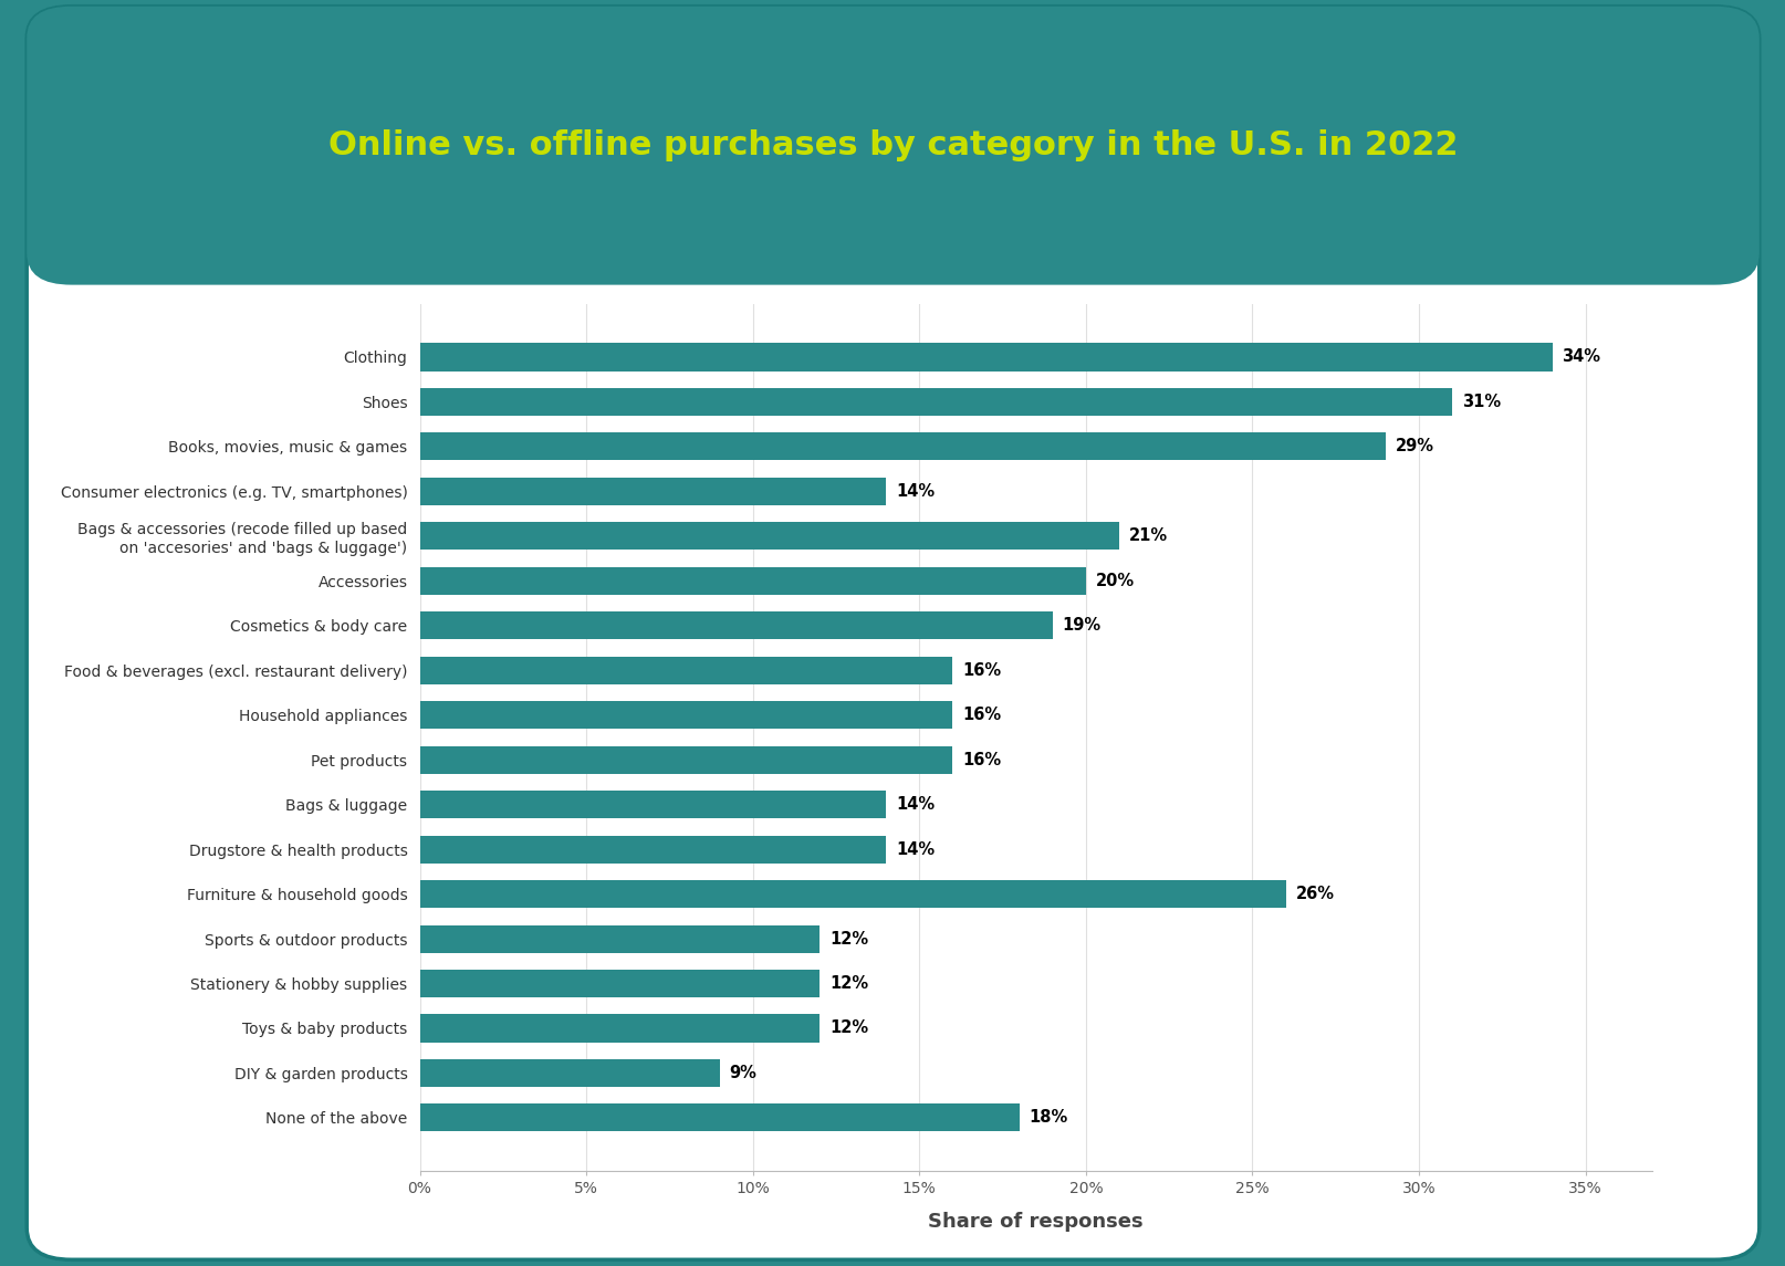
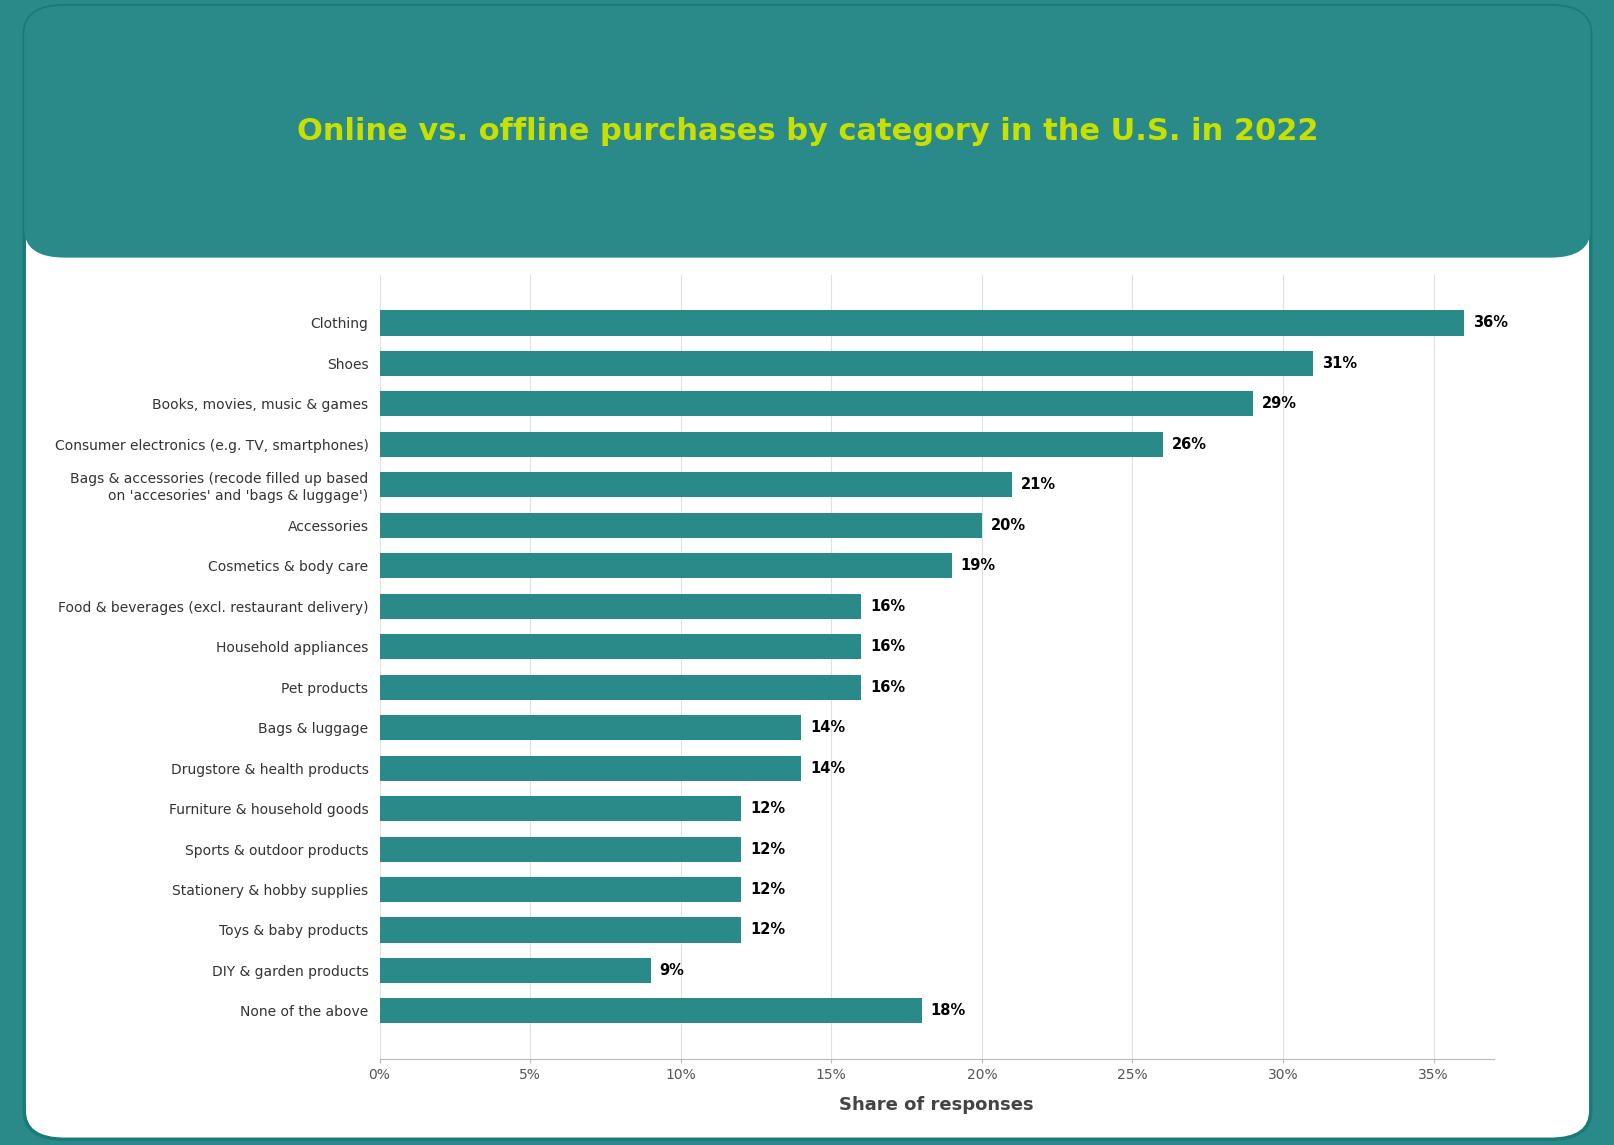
Clothing: 34% -> 36%
Consumer electronics (e.g. TV, smartphones): 14% -> 26%
Furniture & household goods: 26% -> 12%
